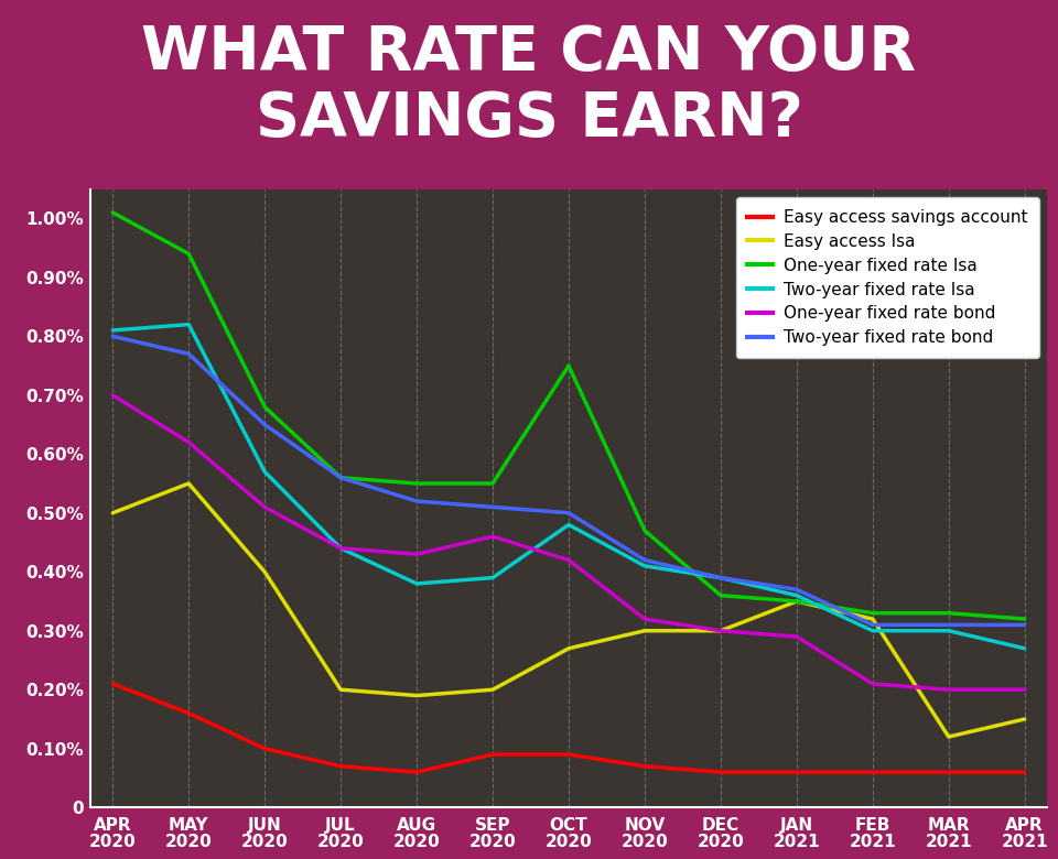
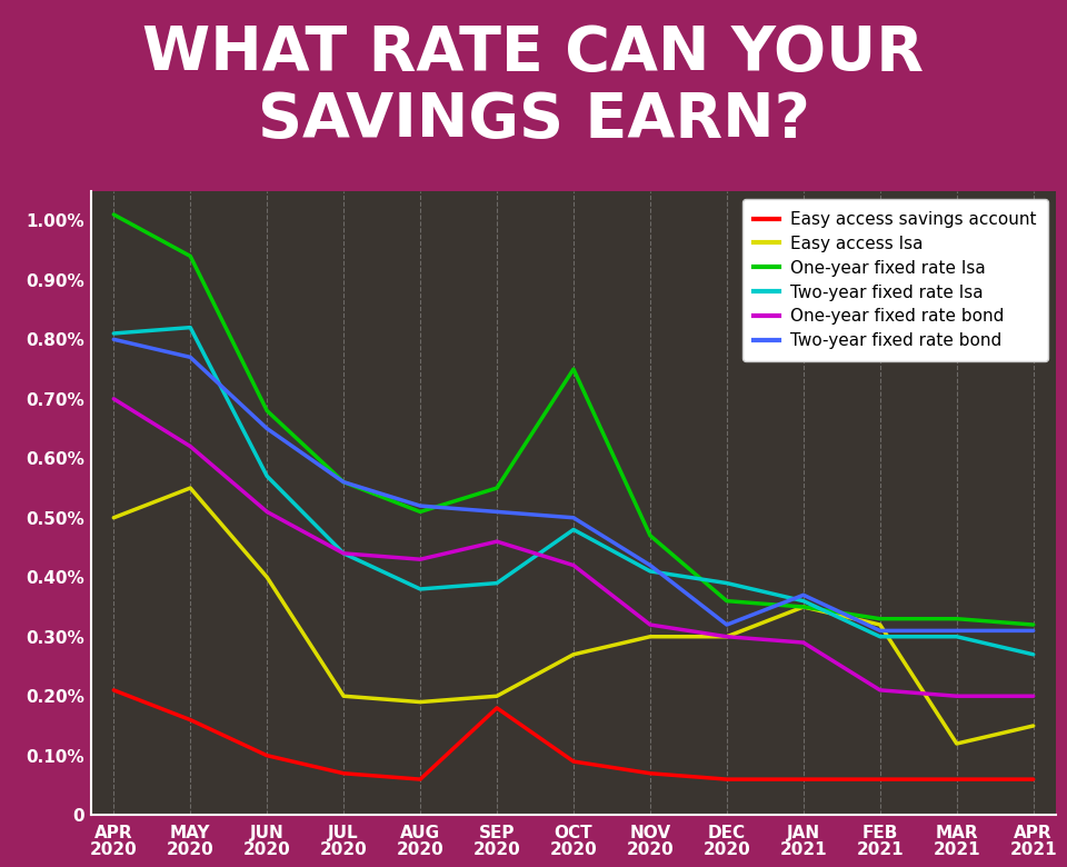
One-year fixed rate Isa/AUG 2020: 0.55% -> 0.51%
Easy access savings account/SEP 2020: 0.09% -> 0.18%
Two-year fixed rate bond/DEC 2020: 0.39% -> 0.32%
